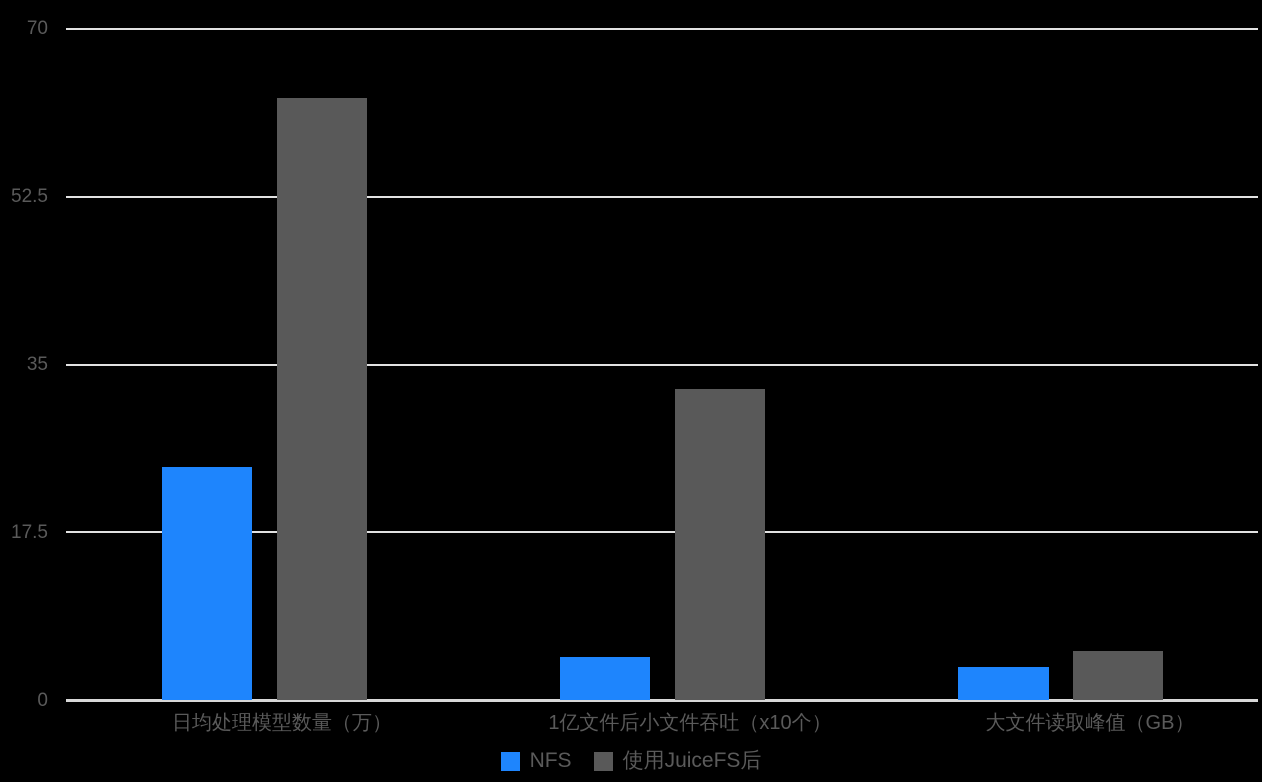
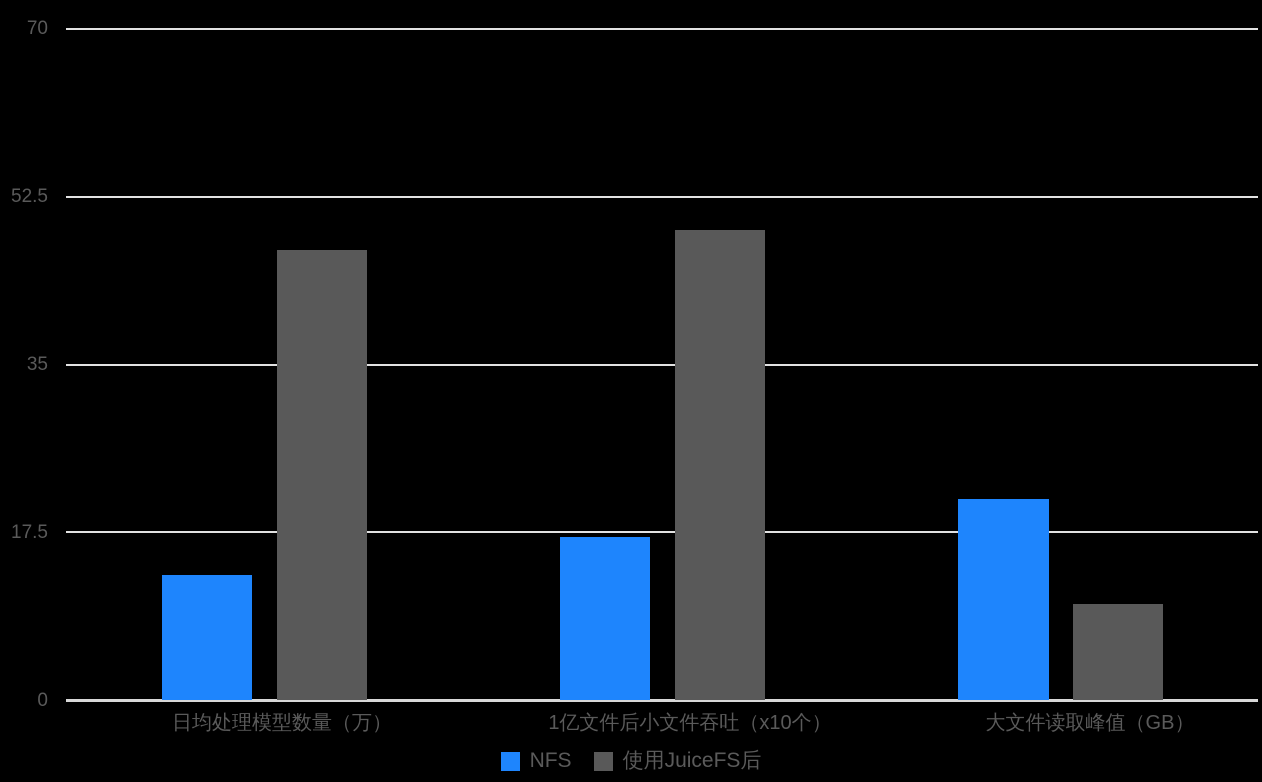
NFS/日均处理模型数量（万）: 24 -> 13
使用JuiceFS后/日均处理模型数量（万）: 63 -> 47
NFS/1亿文件后小文件吞吐（x10个）: 4 -> 17
使用JuiceFS后/1亿文件后小文件吞吐（x10个）: 32 -> 49
NFS/大文件读取峰值（GB）: 3 -> 21
使用JuiceFS后/大文件读取峰值（GB）: 5 -> 10
